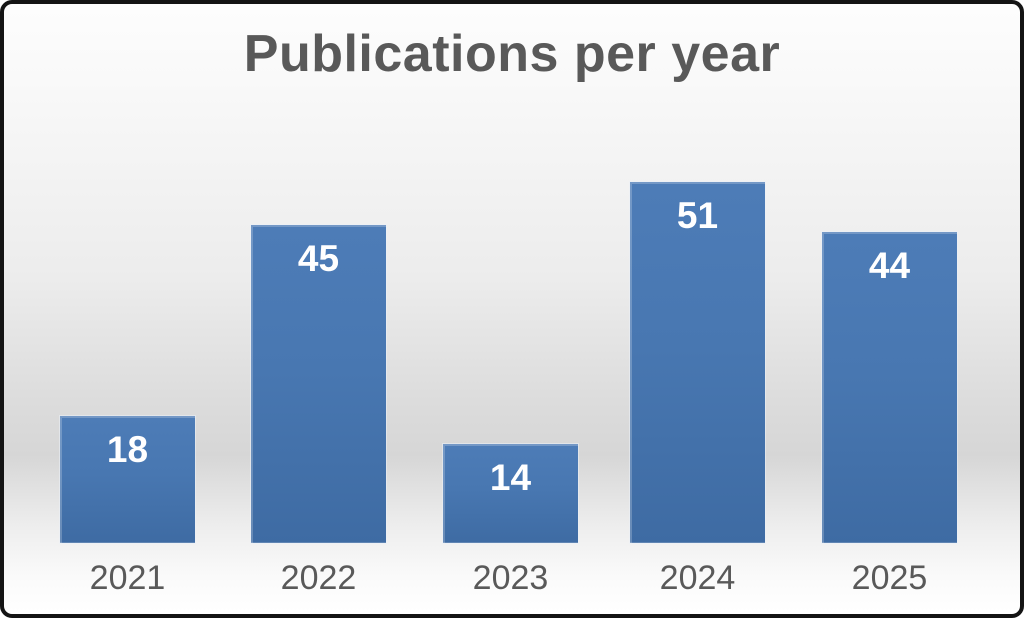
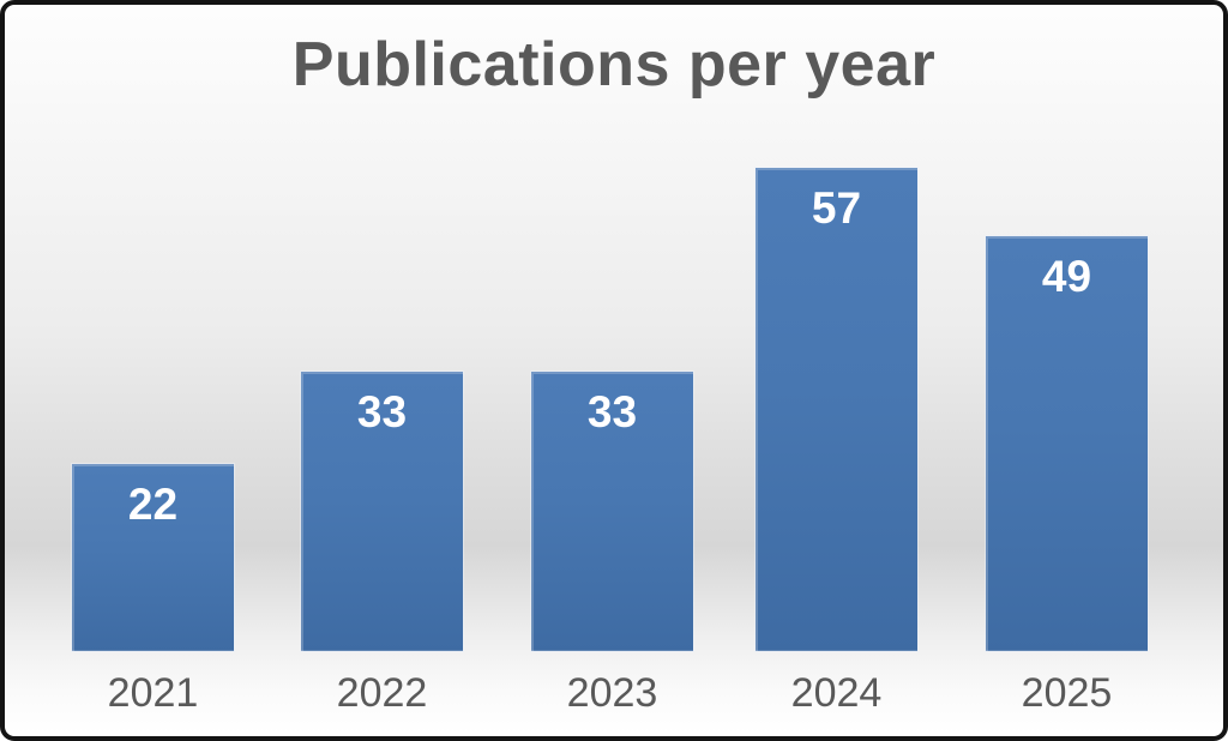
2021: 18 -> 22
2022: 45 -> 33
2023: 14 -> 33
2024: 51 -> 57
2025: 44 -> 49
